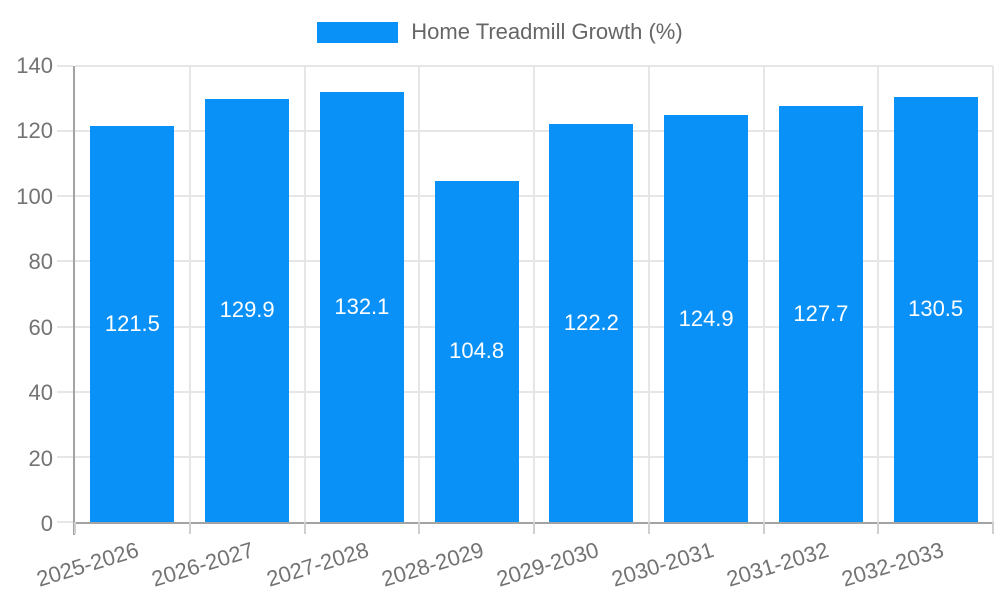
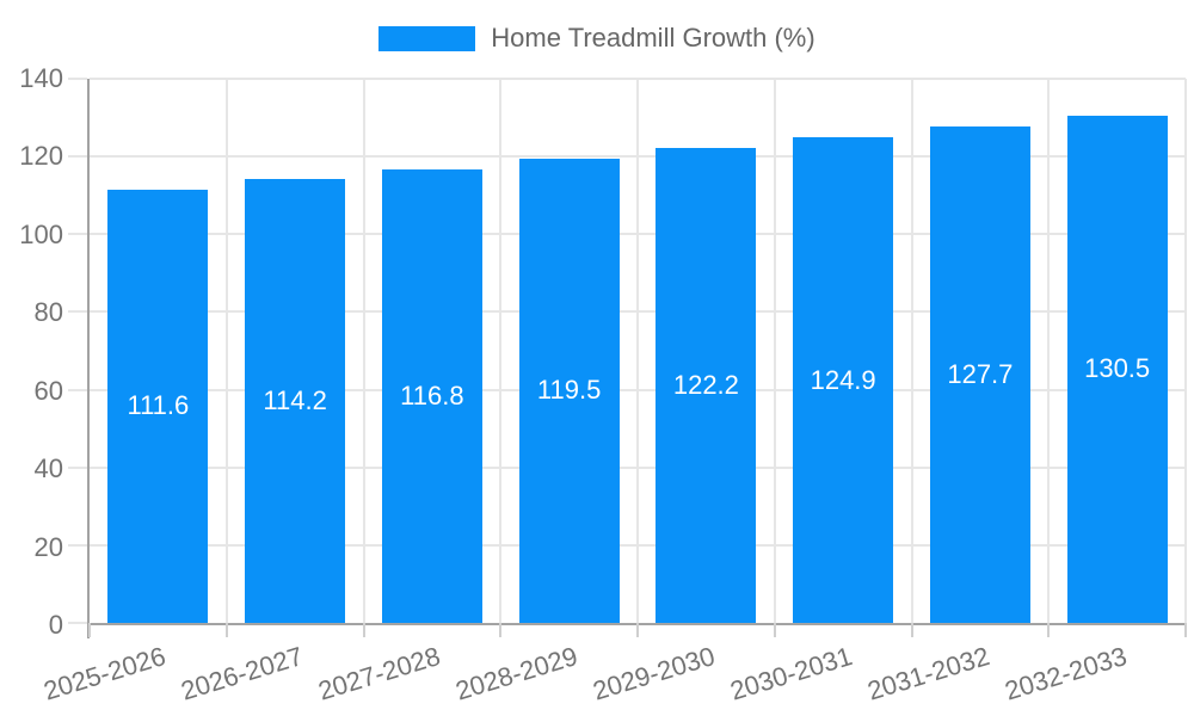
2025-2026: 121.5 -> 111.6
2026-2027: 129.9 -> 114.2
2027-2028: 132.1 -> 116.8
2028-2029: 104.8 -> 119.5
